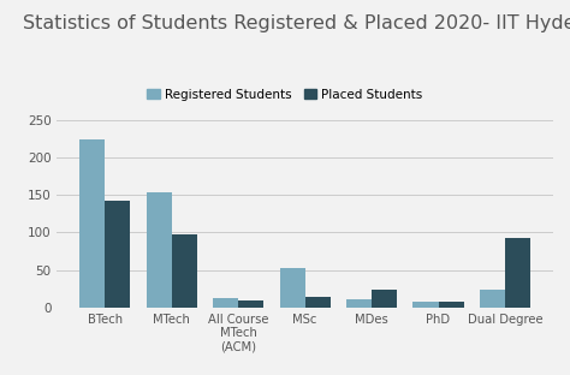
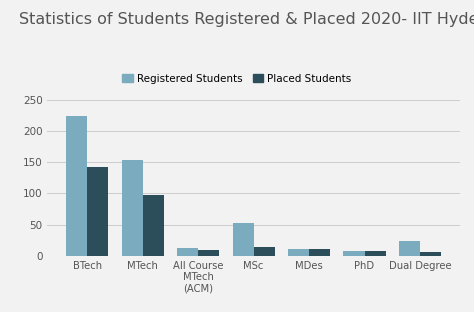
Placed Students/MDes: 24 -> 11
Placed Students/Dual Degree: 92 -> 6
